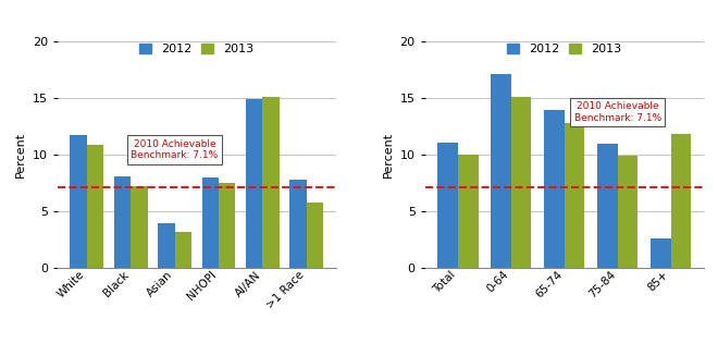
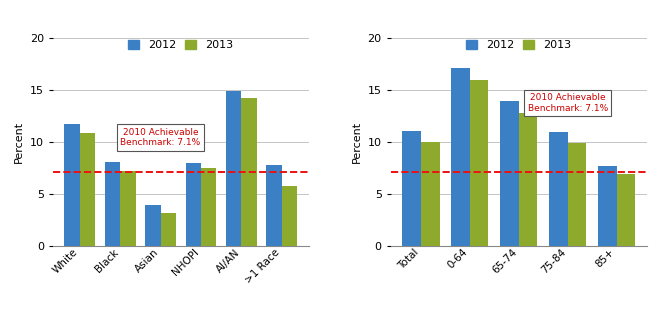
2013/AI/AN: 15.1 -> 14.2
2013/0-64: 15.1 -> 15.9
2012/85+: 2.6 -> 7.7
2013/85+: 11.8 -> 6.9
